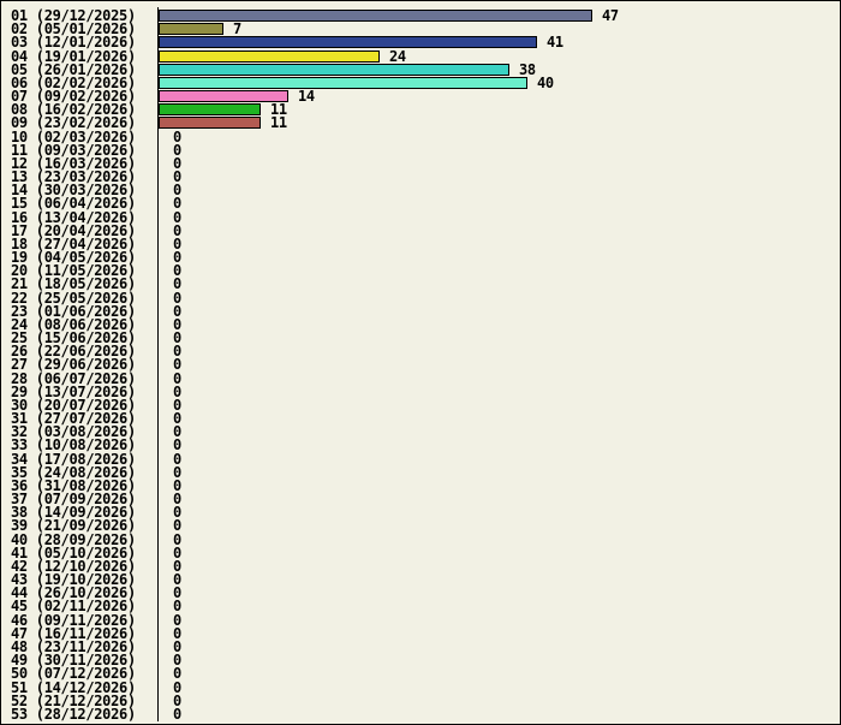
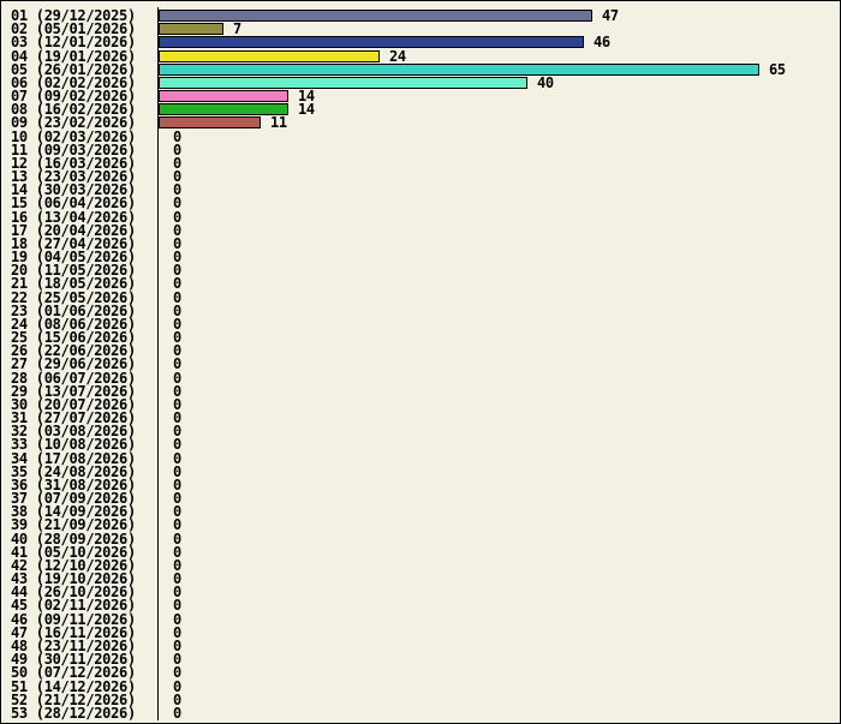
03 (12/01/2026): 41 -> 46
05 (26/01/2026): 38 -> 65
08 (16/02/2026): 11 -> 14
